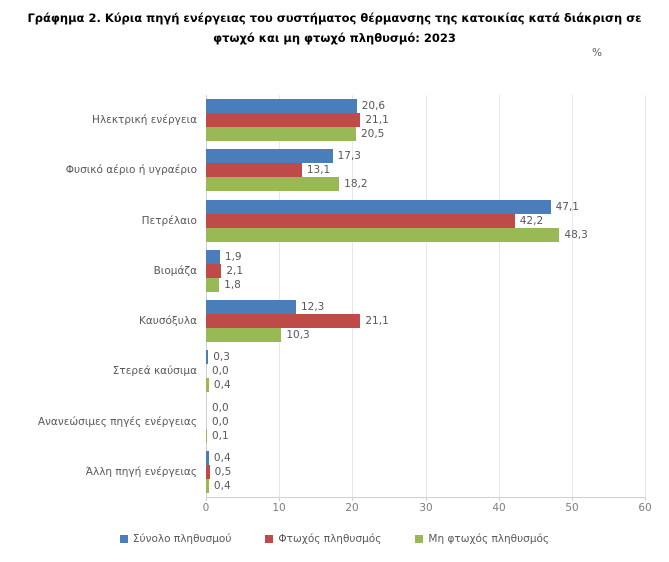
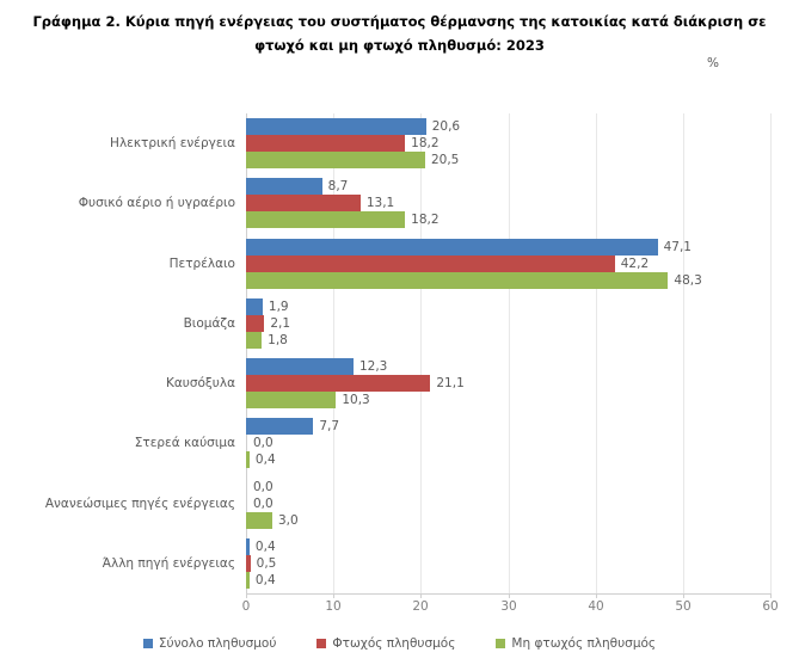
Φτωχός πληθυσμός/Ηλεκτρική ενέργεια: 21,1 -> 18,2
Σύνολο πληθυσμού/Φυσικό αέριο ή υγραέριο: 17,3 -> 8,7
Σύνολο πληθυσμού/Στερεά καύσιμα: 0,3 -> 7,7
Μη φτωχός πληθυσμός/Ανανεώσιμες πηγές ενέργειας: 0,1 -> 3,0
